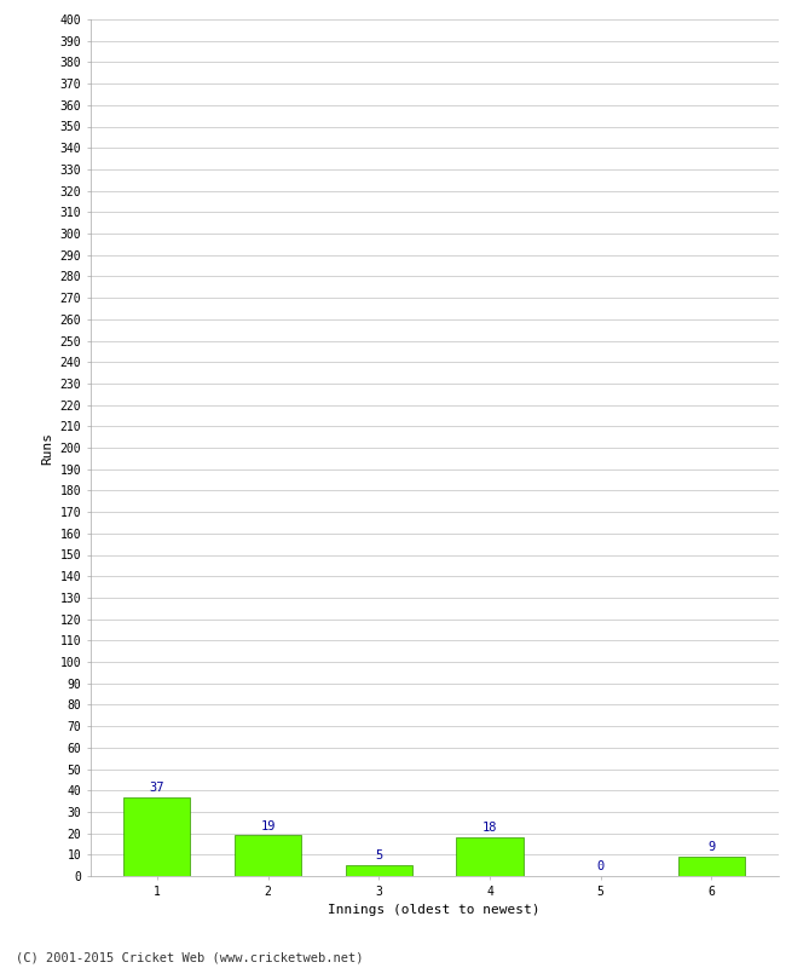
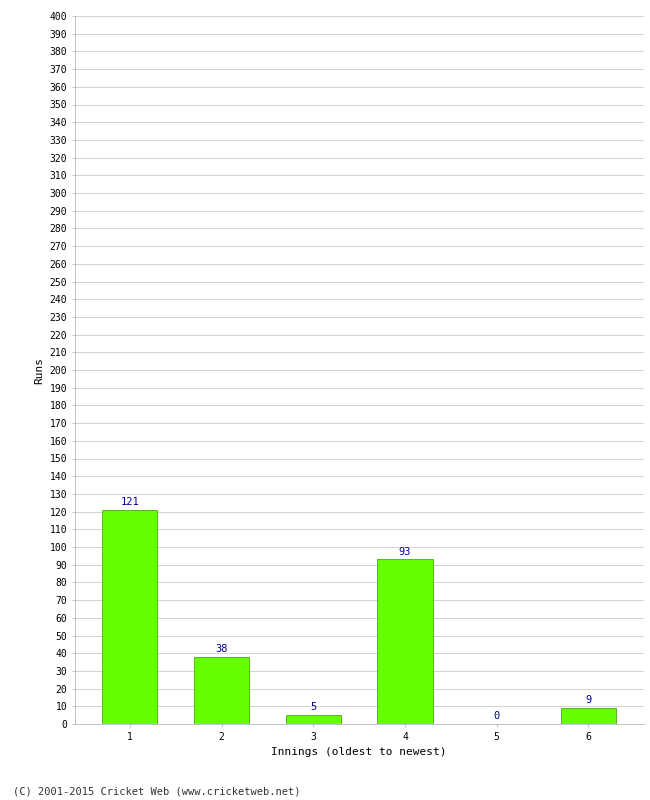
1: 37 -> 121
2: 19 -> 38
4: 18 -> 93
